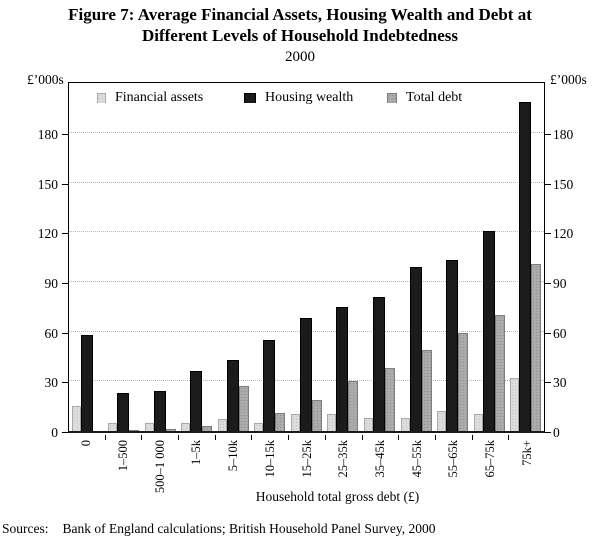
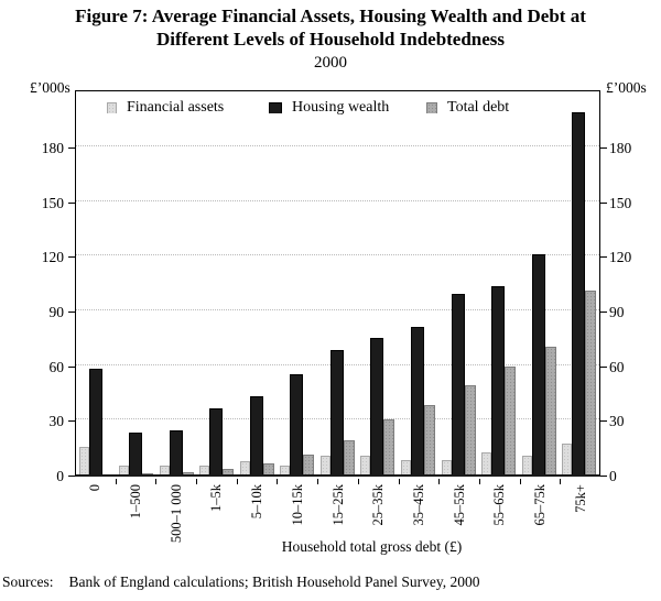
Total debt/5–10k: 27 -> 6
Financial assets/75k+: 32 -> 17
